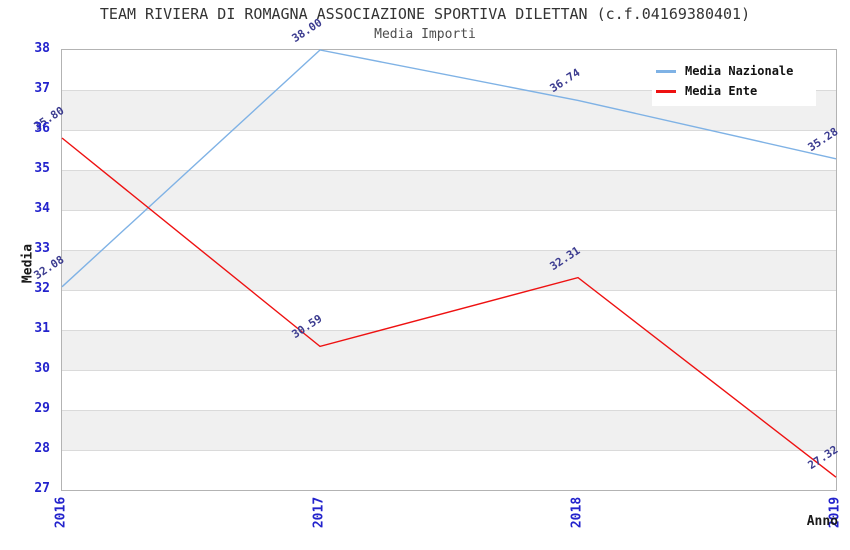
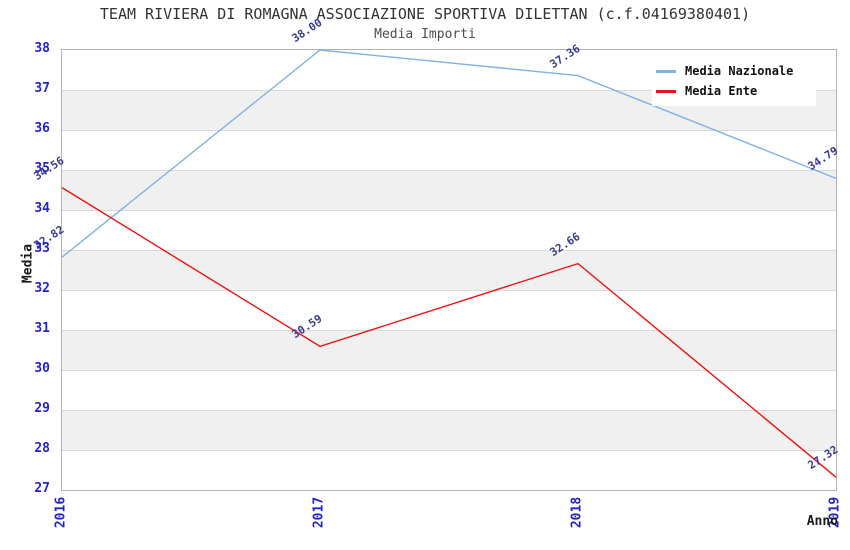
Media Nazionale/2016: 32.08 -> 32.82
Media Ente/2016: 35.80 -> 34.56
Media Nazionale/2018: 36.74 -> 37.36
Media Ente/2018: 32.31 -> 32.66
Media Nazionale/2019: 35.28 -> 34.79
